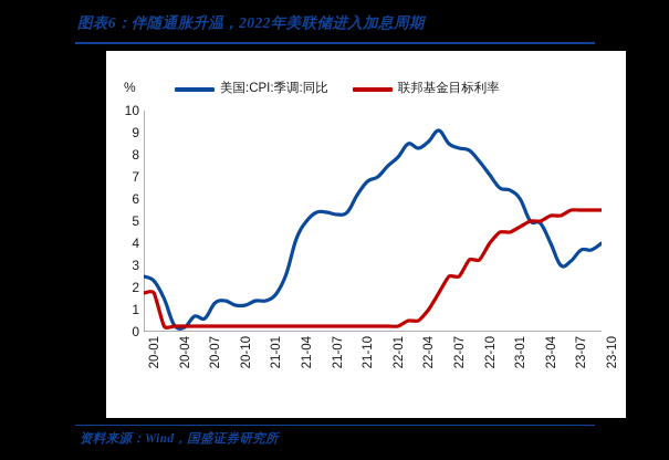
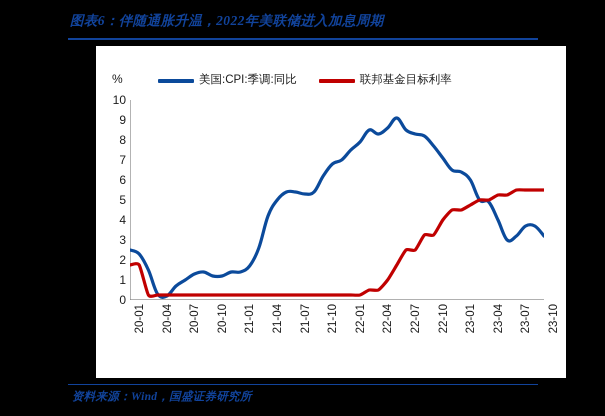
美国:CPI:季调:同比/20-07: 0.6 -> 1.0
美国:CPI:季调:同比/23-10: 4.0 -> 3.2
